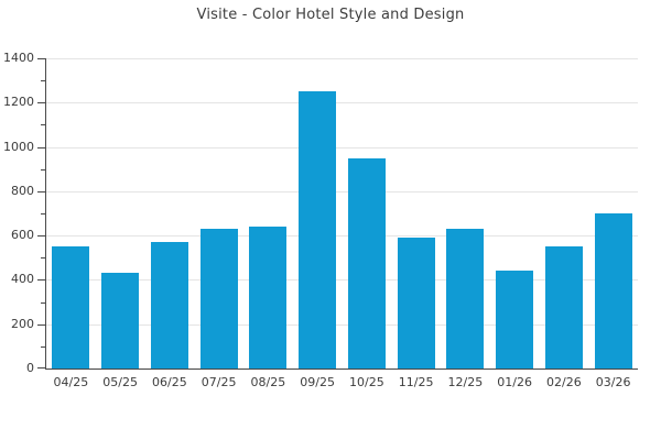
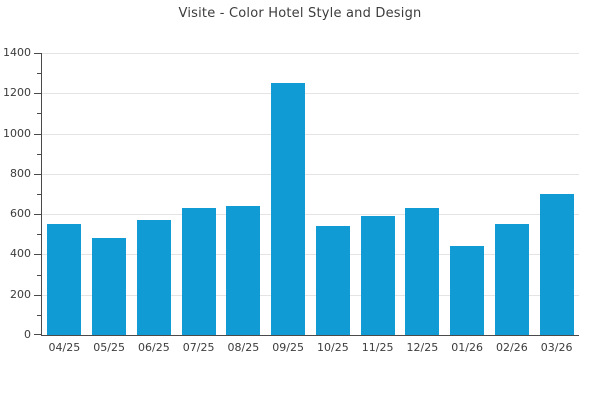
05/25: 430 -> 480
10/25: 950 -> 540
